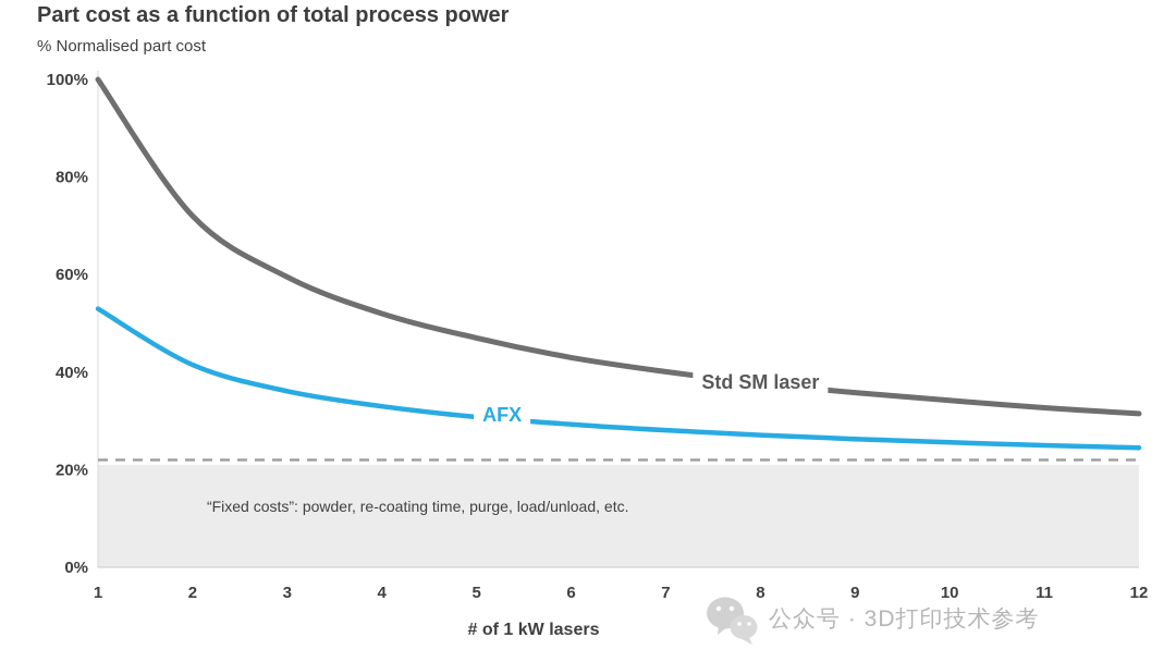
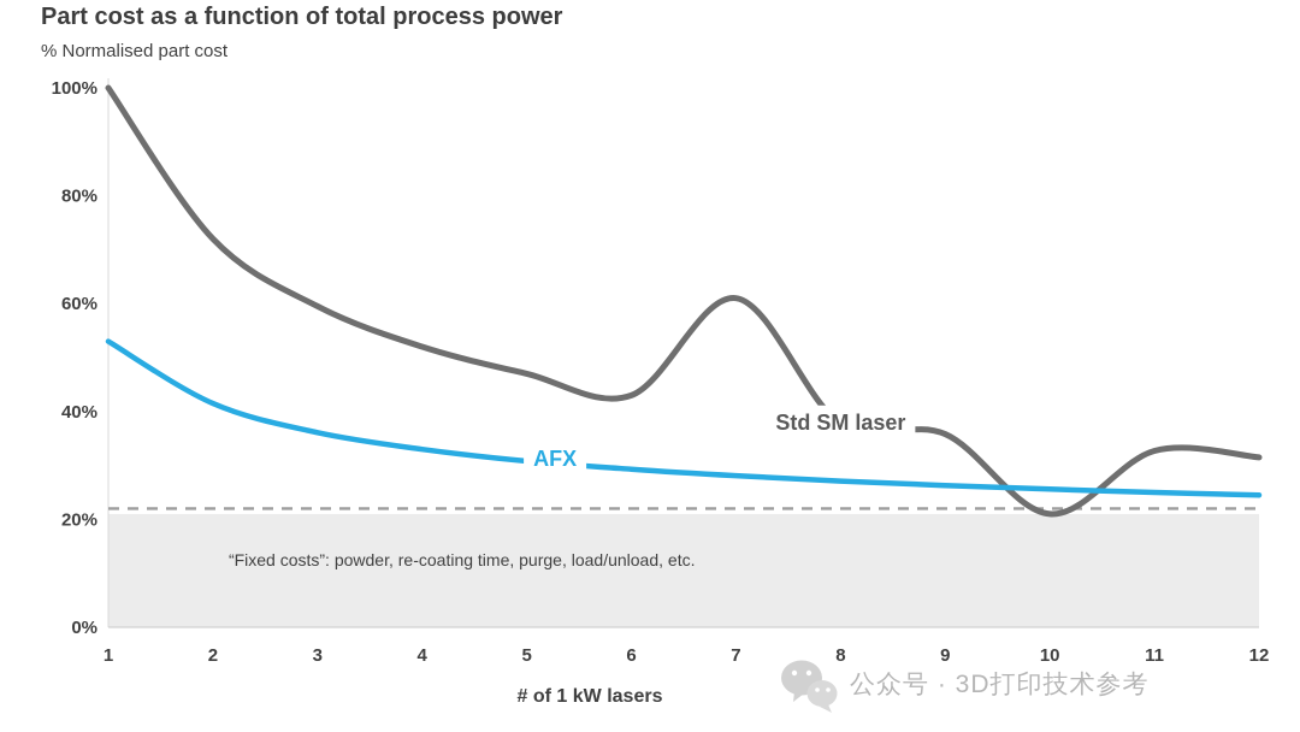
Std SM laser/7: 40% -> 61%
Std SM laser/10: 34% -> 21%
